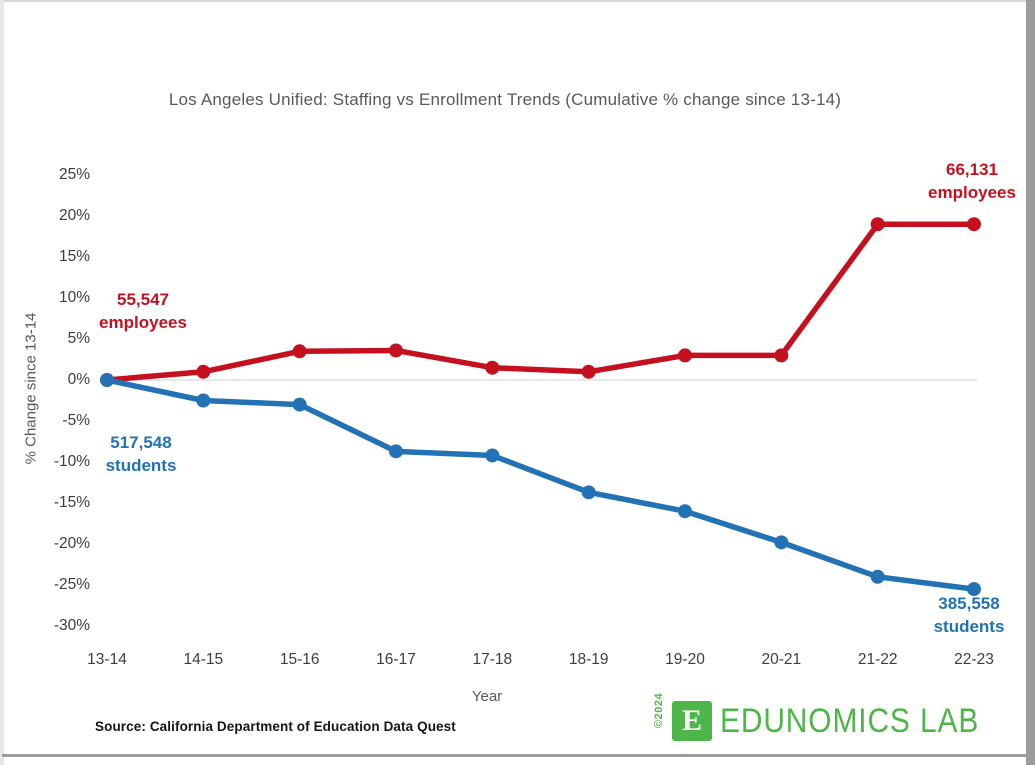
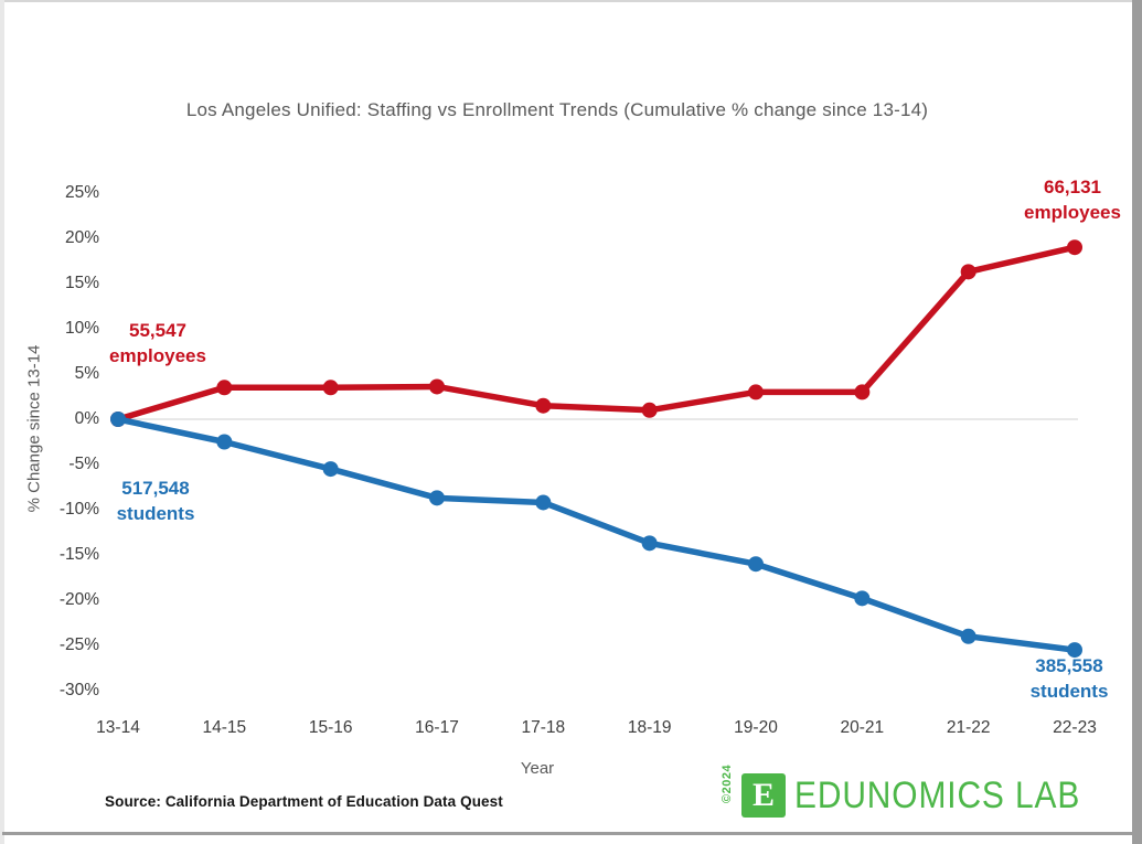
employees/14-15: 1% -> 4%
students/15-16: -3% -> -6%
employees/21-22: 19% -> 16%
